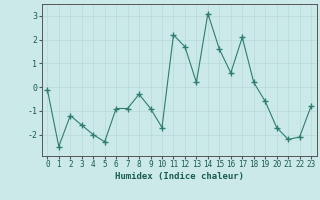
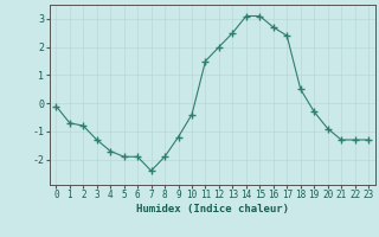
1: -2.5 -> -0.7
2: -1.2 -> -0.8
3: -1.6 -> -1.3
4: -2.0 -> -1.7
5: -2.3 -> -1.9
6: -0.9 -> -1.9
7: -0.9 -> -2.4
8: -0.3 -> -1.9
9: -0.9 -> -1.2
10: -1.7 -> -0.4
11: 2.2 -> 1.5
12: 1.7 -> 2.0
13: 0.2 -> 2.5
15: 1.6 -> 3.1
16: 0.6 -> 2.7
17: 2.1 -> 2.4
18: 0.2 -> 0.5
19: -0.6 -> -0.3
20: -1.7 -> -0.9
21: -2.2 -> -1.3
22: -2.1 -> -1.3
23: -0.8 -> -1.3
